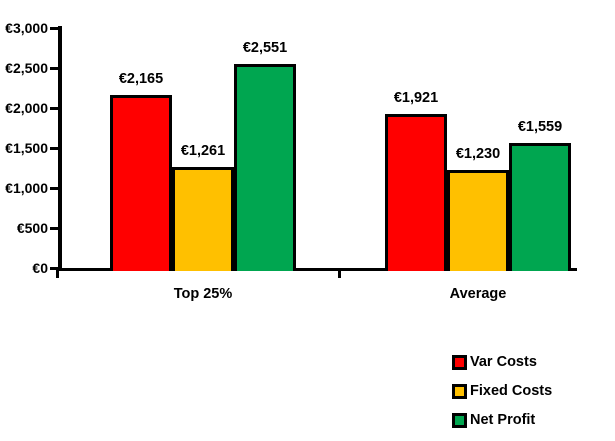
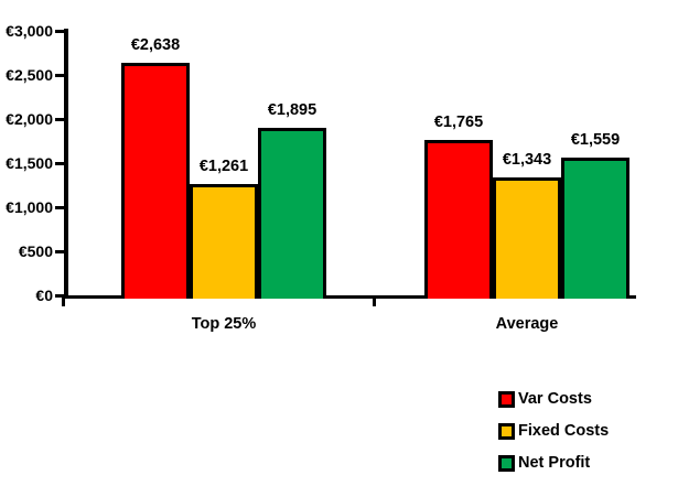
Var Costs/Top 25%: €2,165 -> €2,638
Net Profit/Top 25%: €2,551 -> €1,895
Var Costs/Average: €1,921 -> €1,765
Fixed Costs/Average: €1,230 -> €1,343
